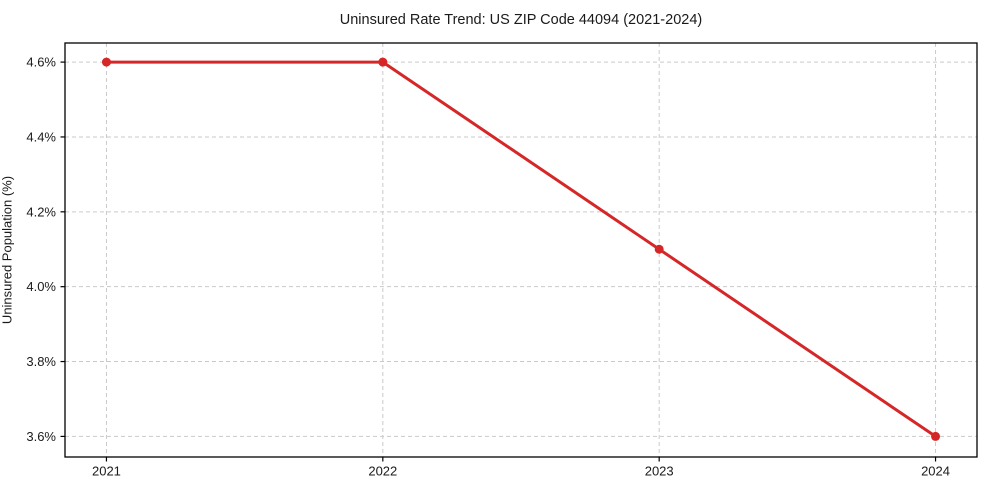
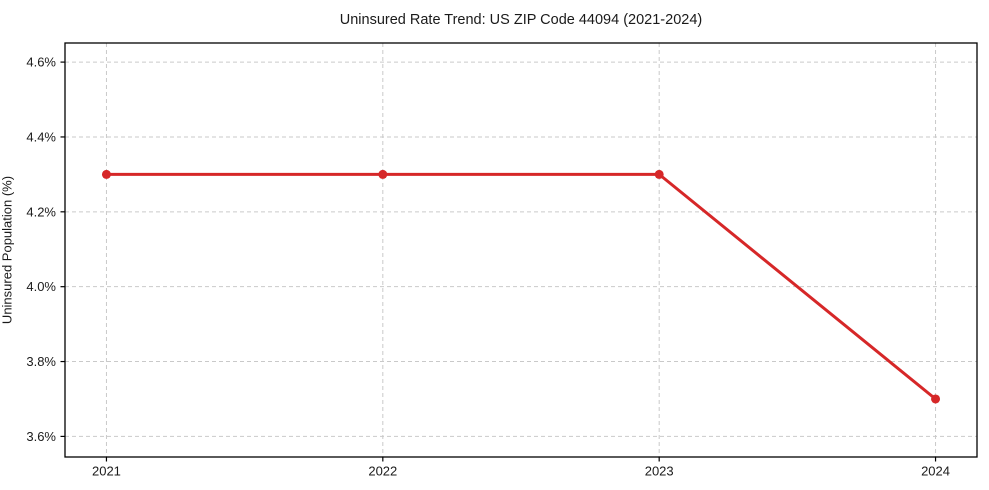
2021: 4.6% -> 4.3%
2022: 4.6% -> 4.3%
2023: 4.1% -> 4.3%
2024: 3.6% -> 3.7%
